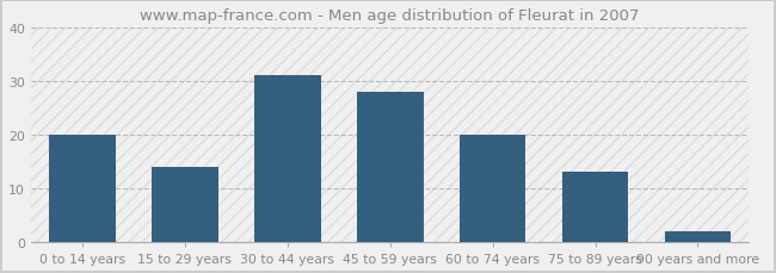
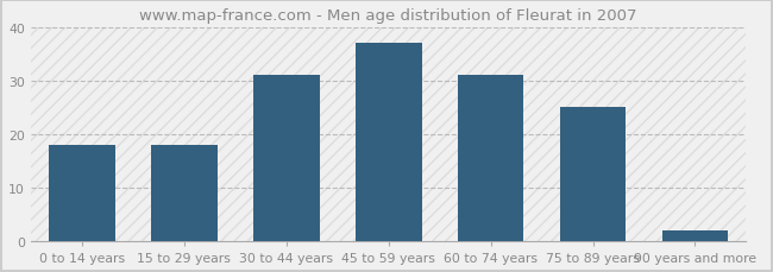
0 to 14 years: 20 -> 18
15 to 29 years: 14 -> 18
45 to 59 years: 28 -> 37
60 to 74 years: 20 -> 31
75 to 89 years: 13 -> 25
